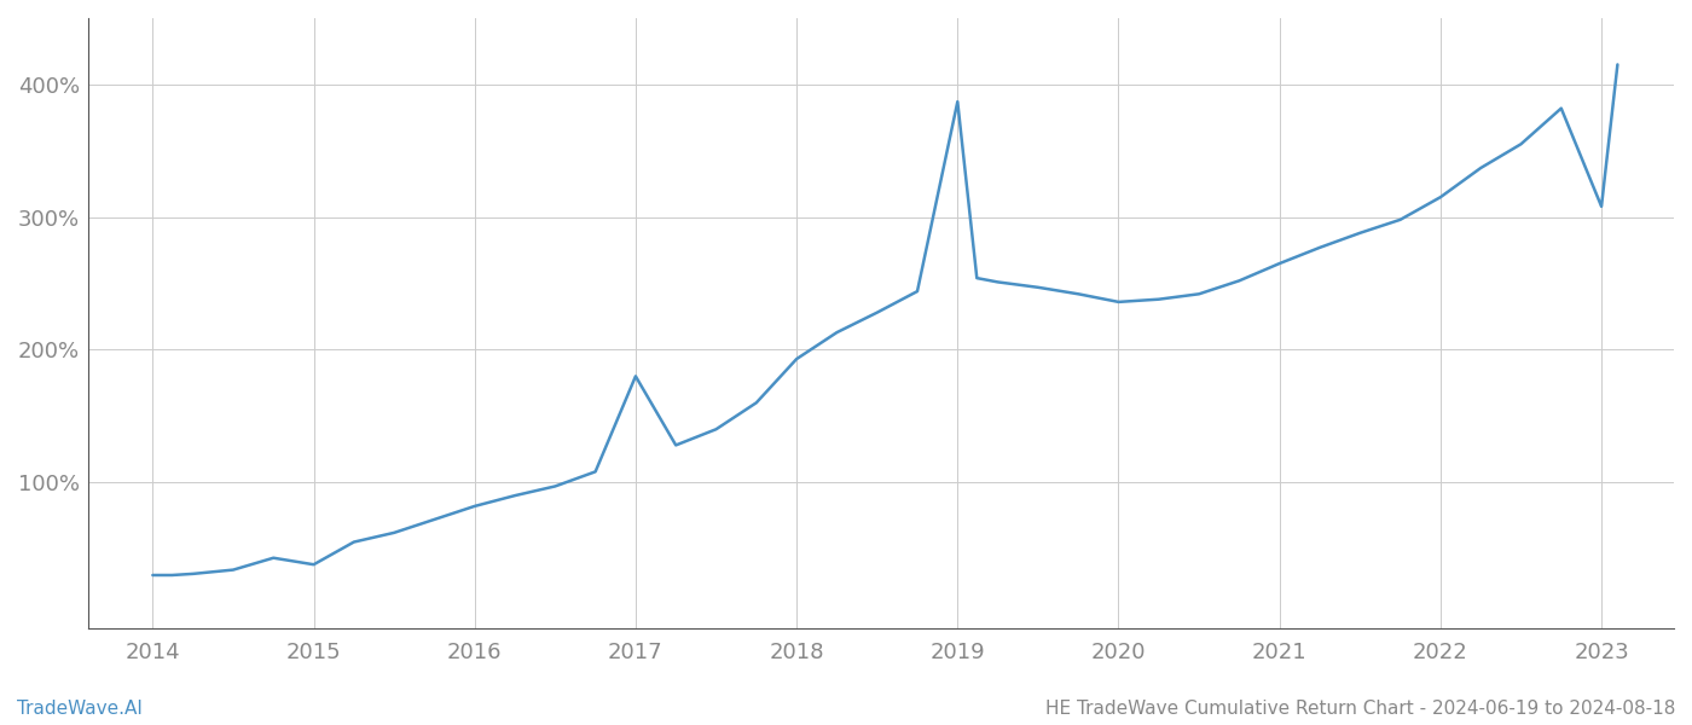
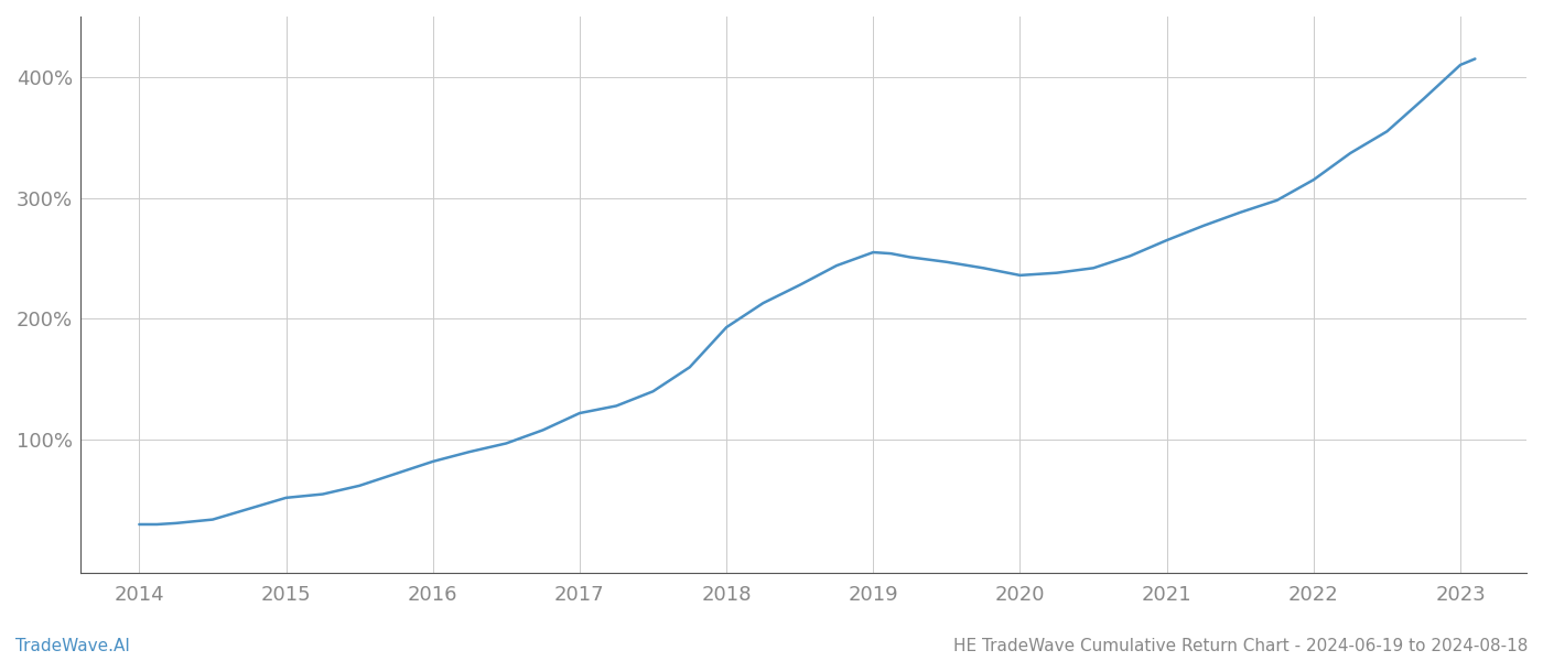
2015: 38% -> 52%
2017: 180% -> 122%
2019: 387% -> 255%
2023: 308% -> 410%
